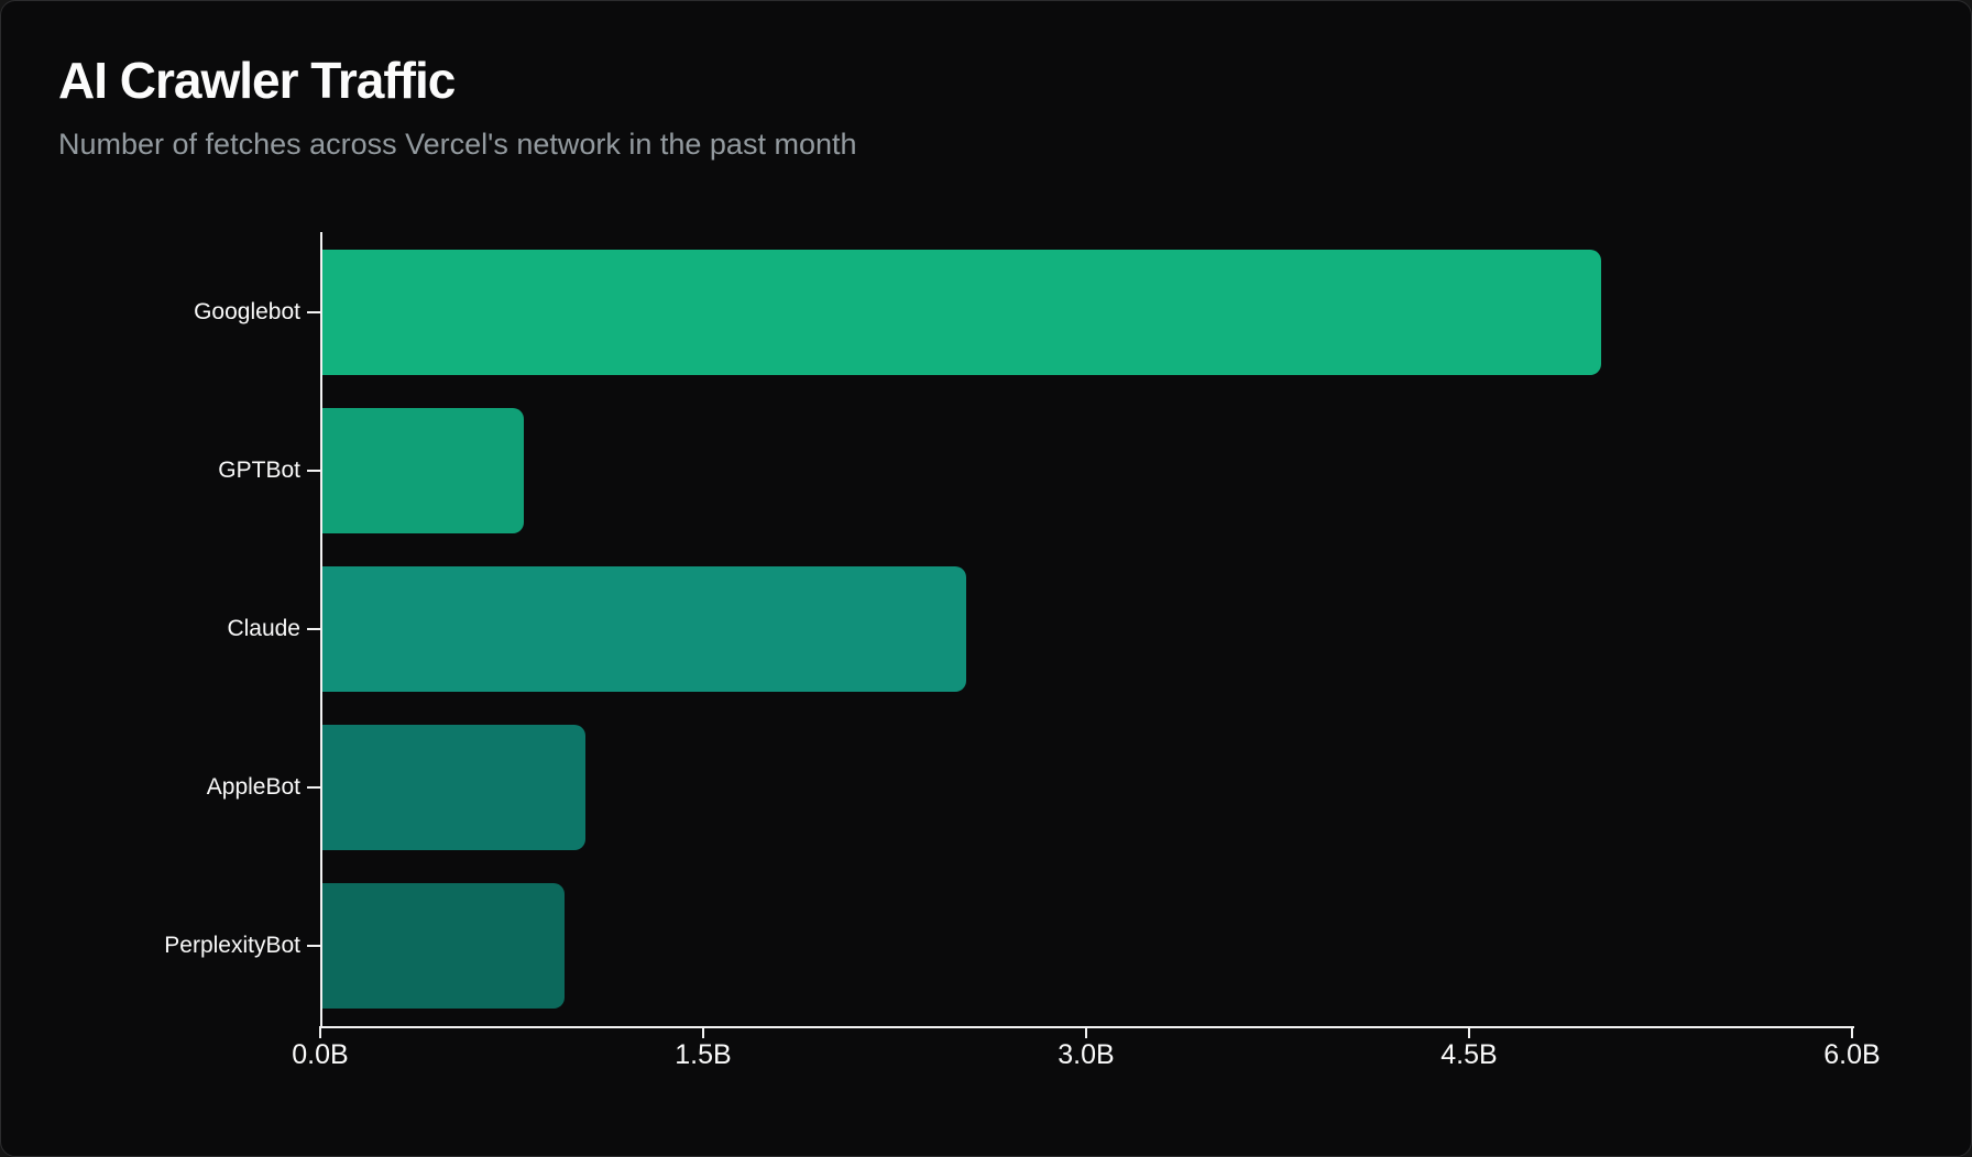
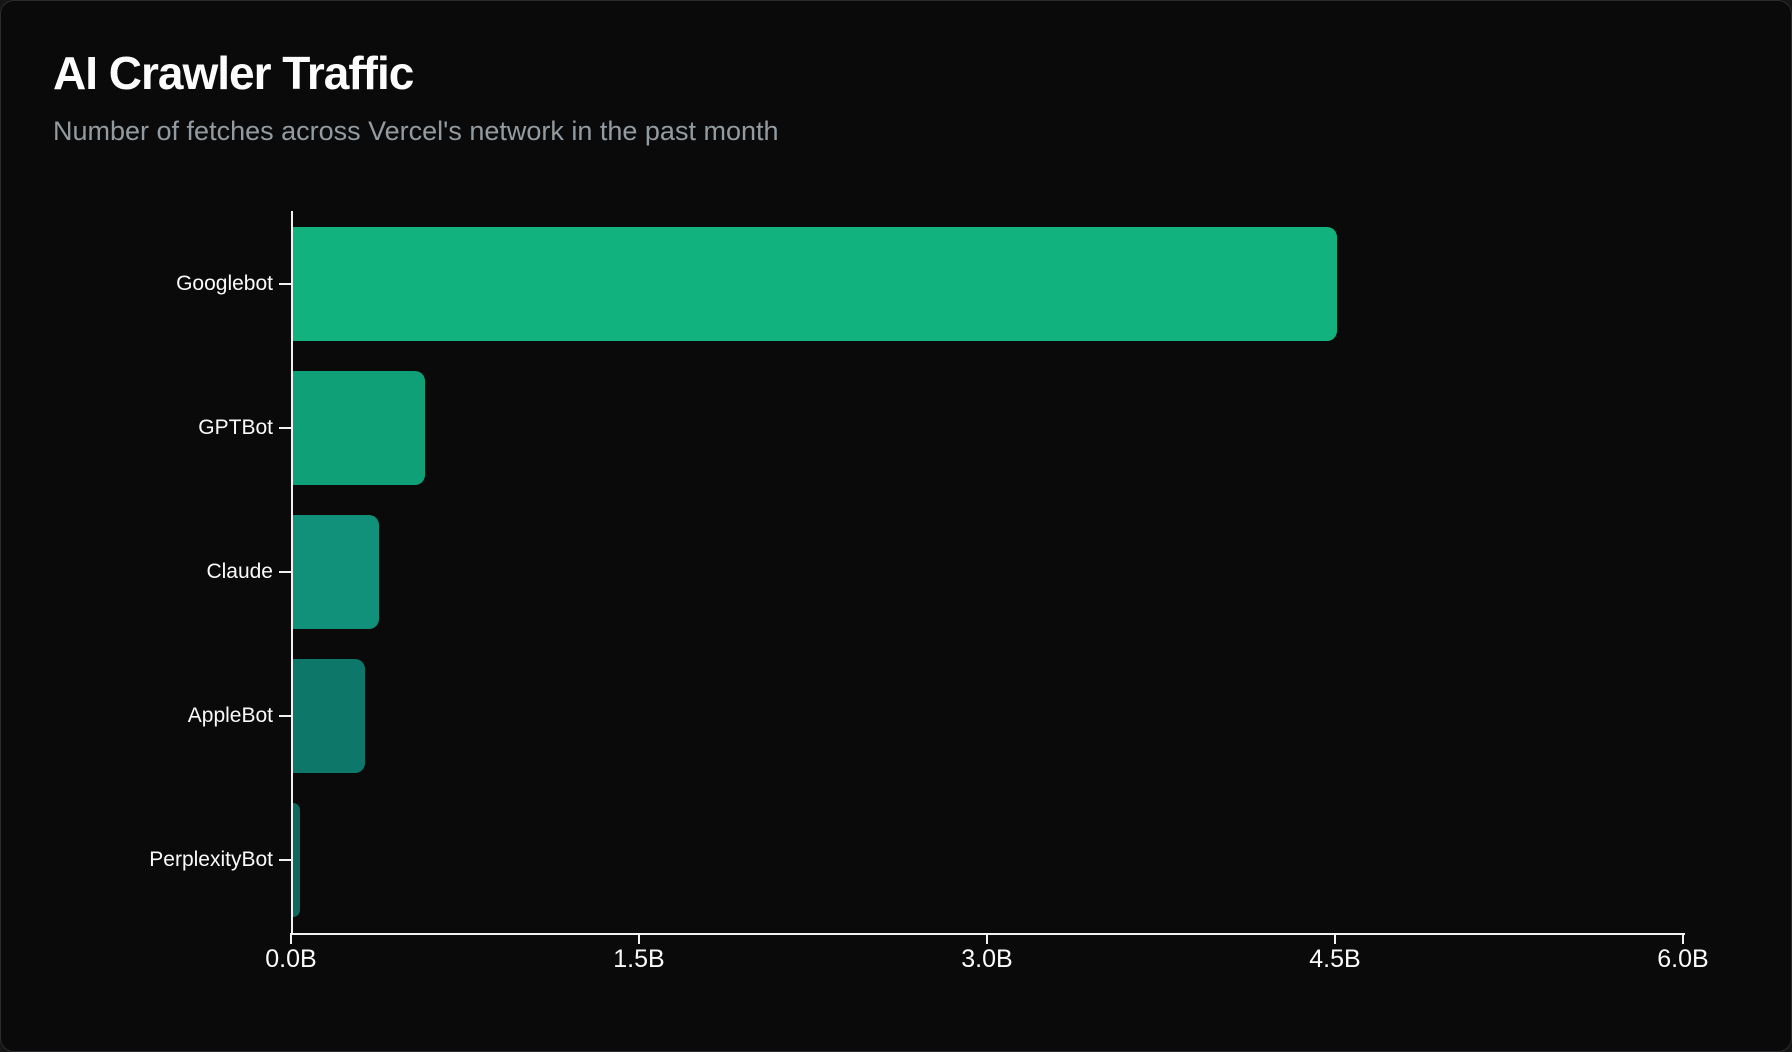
Googlebot: 5.01B -> 4.50B
GPTBot: 0.79B -> 0.57B
Claude: 2.52B -> 0.37B
AppleBot: 1.03B -> 0.31B
PerplexityBot: 0.95B -> 0.03B
